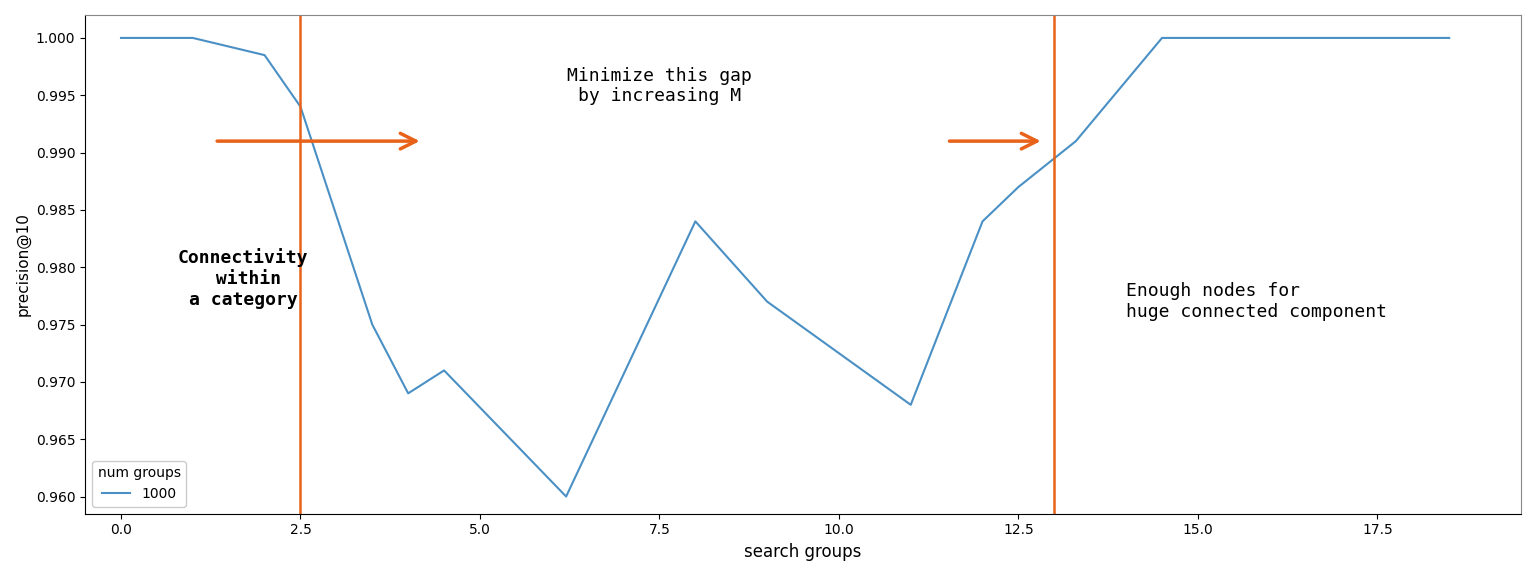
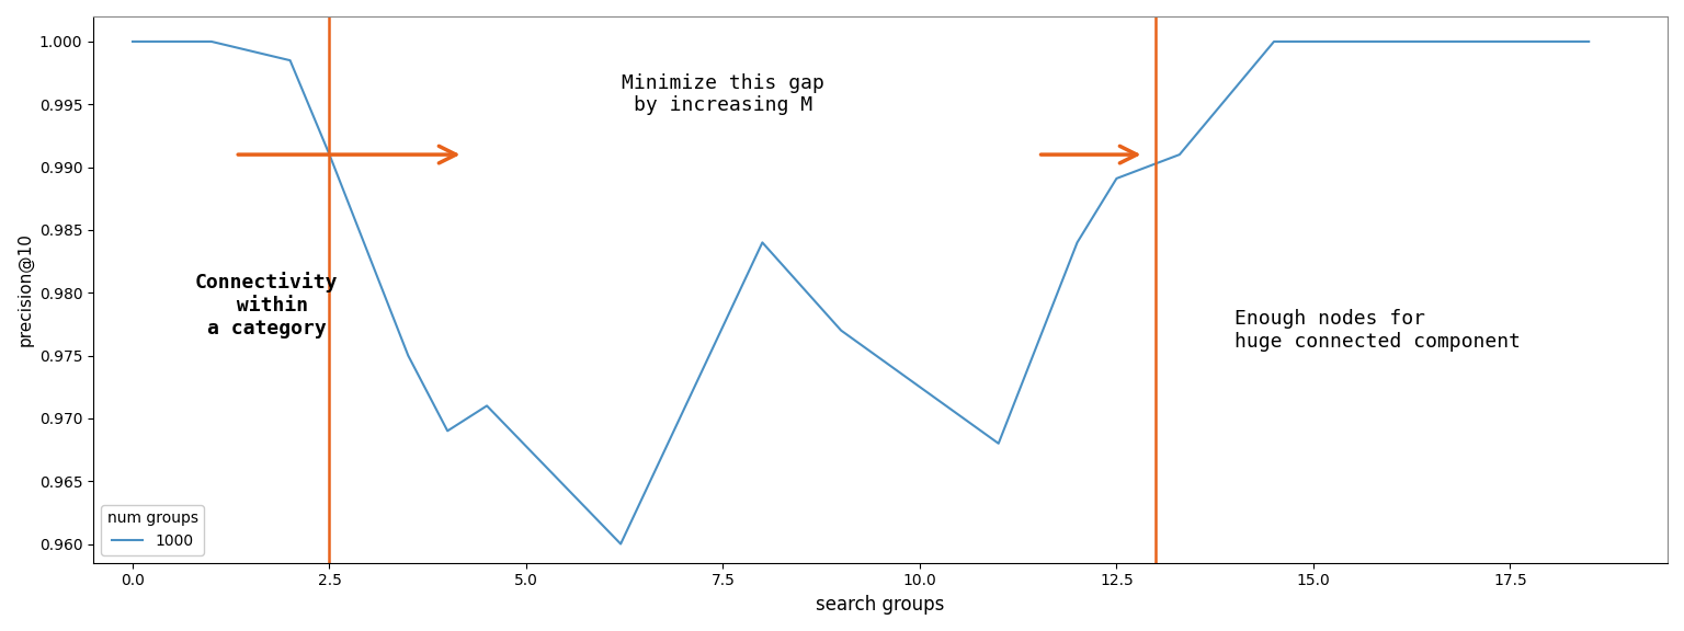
2.5: 0.9940 -> 0.9910
12.5: 0.9870 -> 0.9891
